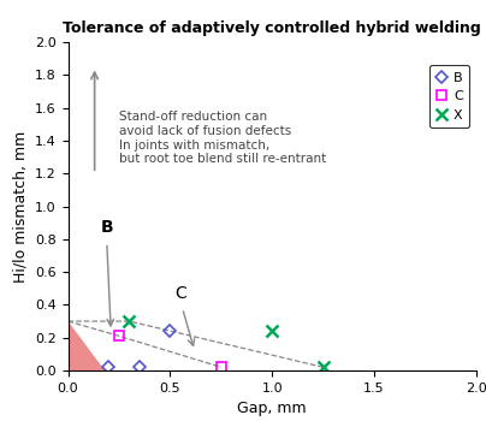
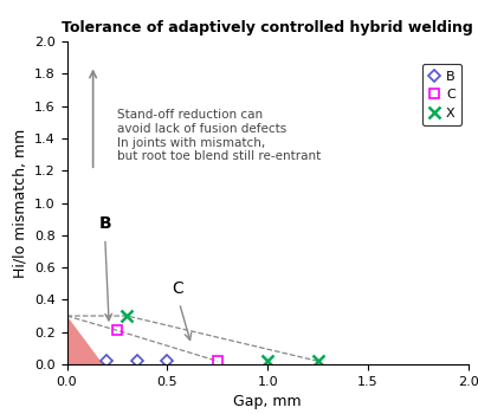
B/0.5: 0.24 -> 0.02
X/1.0: 0.24 -> 0.02
